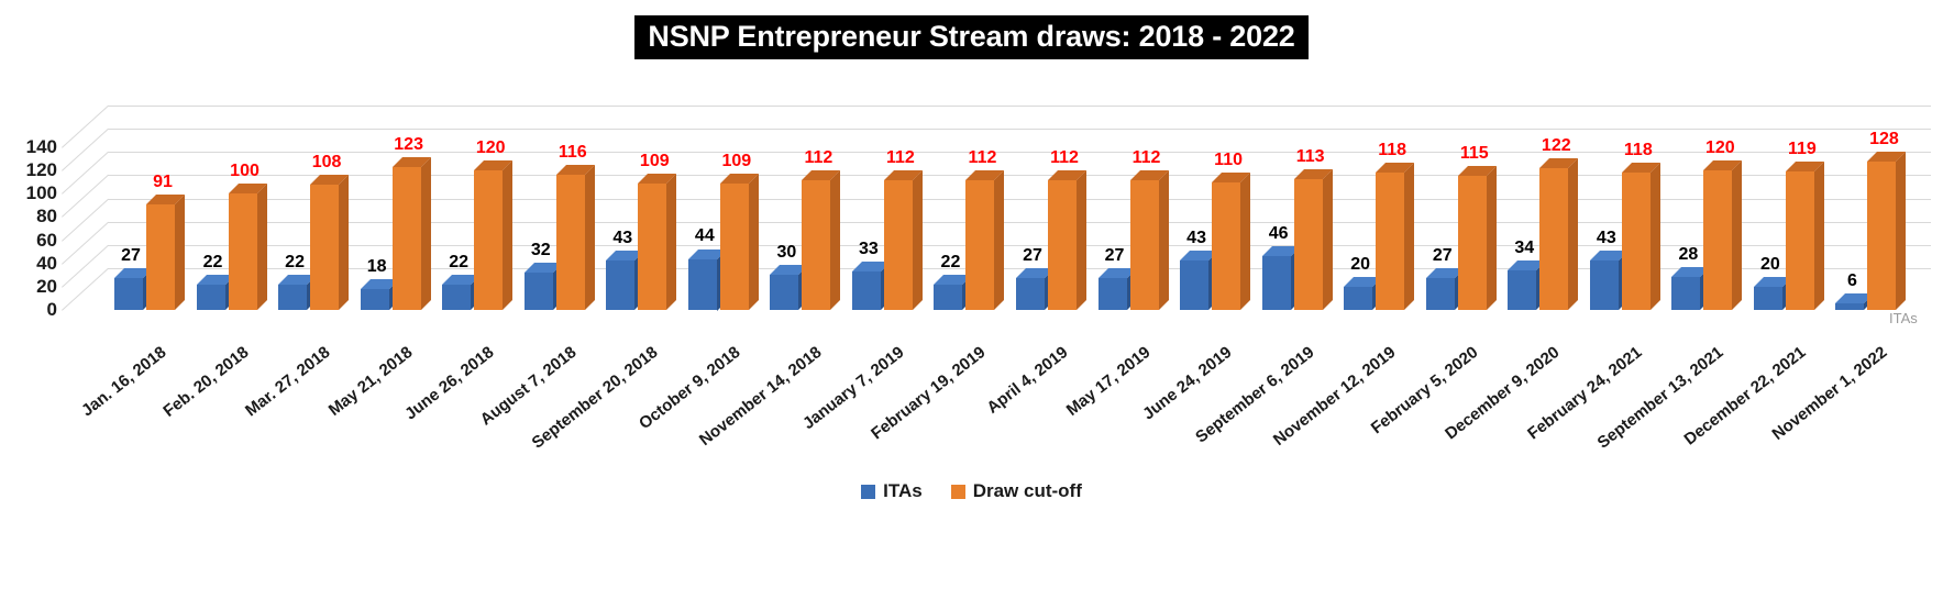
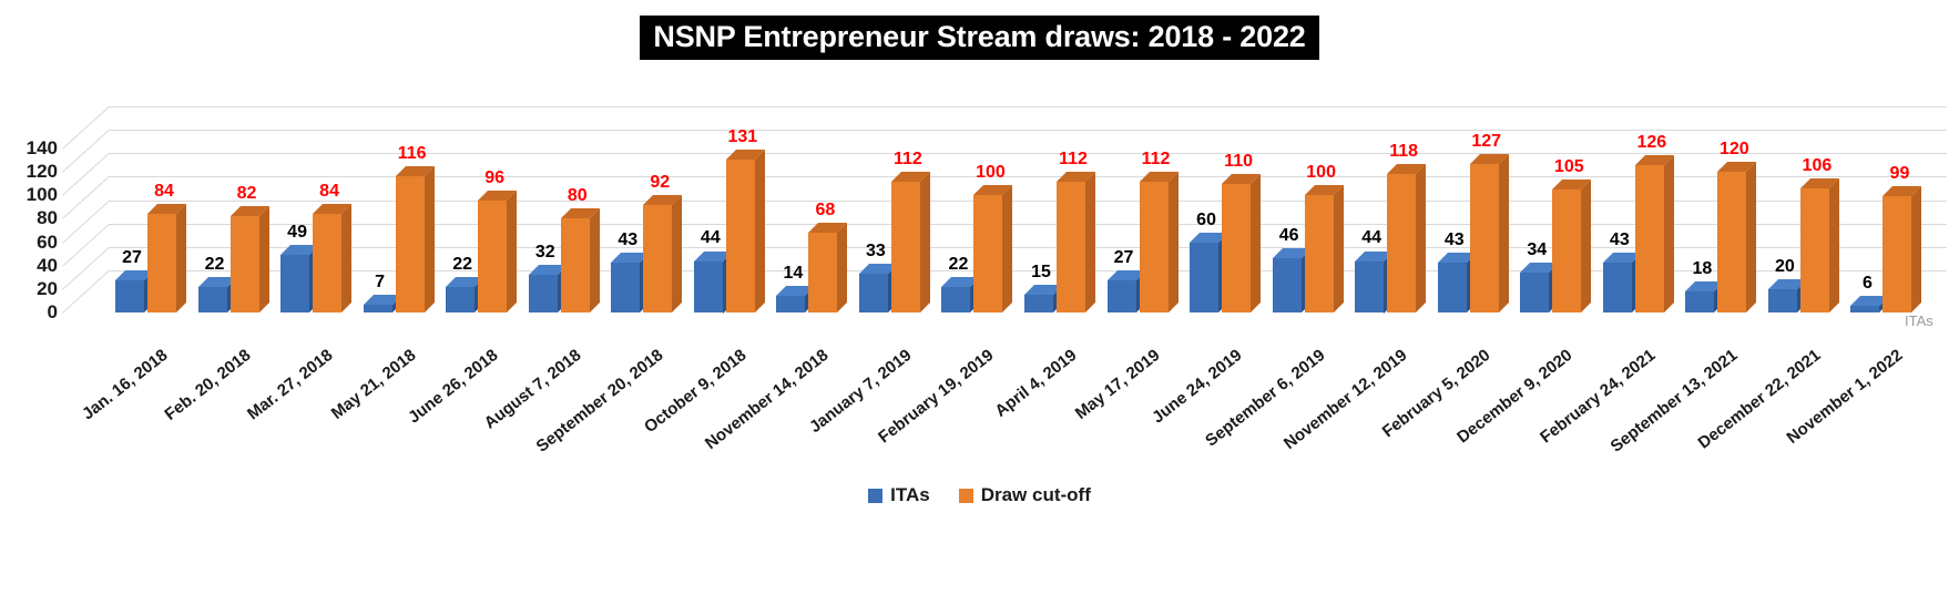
Draw cut-off/Jan. 16, 2018: 91 -> 84
Draw cut-off/Feb. 20, 2018: 100 -> 82
ITAs/Mar. 27, 2018: 22 -> 49
Draw cut-off/Mar. 27, 2018: 108 -> 84
ITAs/May 21, 2018: 18 -> 7
Draw cut-off/May 21, 2018: 123 -> 116
Draw cut-off/June 26, 2018: 120 -> 96
Draw cut-off/August 7, 2018: 116 -> 80
Draw cut-off/September 20, 2018: 109 -> 92
Draw cut-off/October 9, 2018: 109 -> 131
ITAs/November 14, 2018: 30 -> 14
Draw cut-off/November 14, 2018: 112 -> 68
Draw cut-off/February 19, 2019: 112 -> 100
ITAs/April 4, 2019: 27 -> 15
ITAs/June 24, 2019: 43 -> 60
Draw cut-off/September 6, 2019: 113 -> 100
ITAs/November 12, 2019: 20 -> 44
ITAs/February 5, 2020: 27 -> 43
Draw cut-off/February 5, 2020: 115 -> 127
Draw cut-off/December 9, 2020: 122 -> 105
Draw cut-off/February 24, 2021: 118 -> 126
ITAs/September 13, 2021: 28 -> 18
Draw cut-off/December 22, 2021: 119 -> 106
Draw cut-off/November 1, 2022: 128 -> 99
